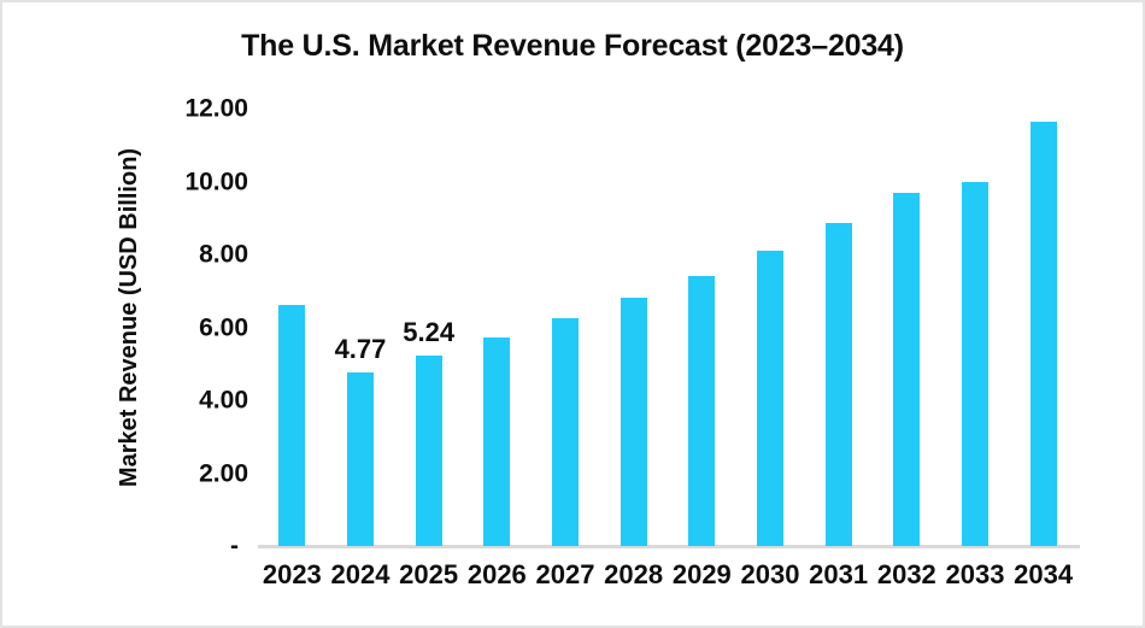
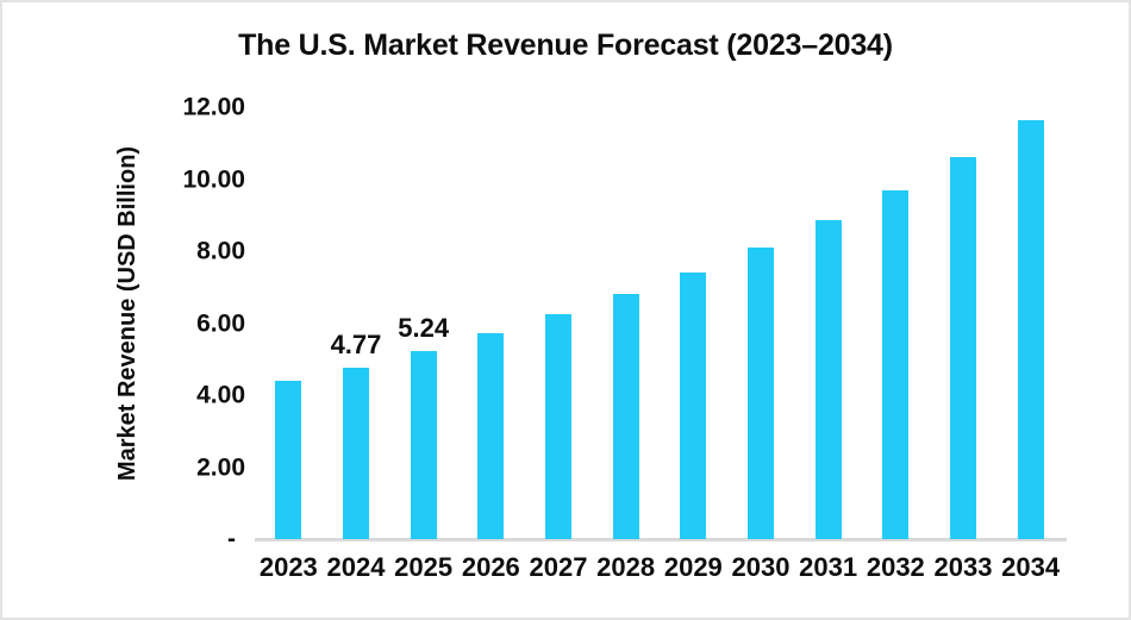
2023: 6.6 -> 4.4
2033: 10.0 -> 10.6
